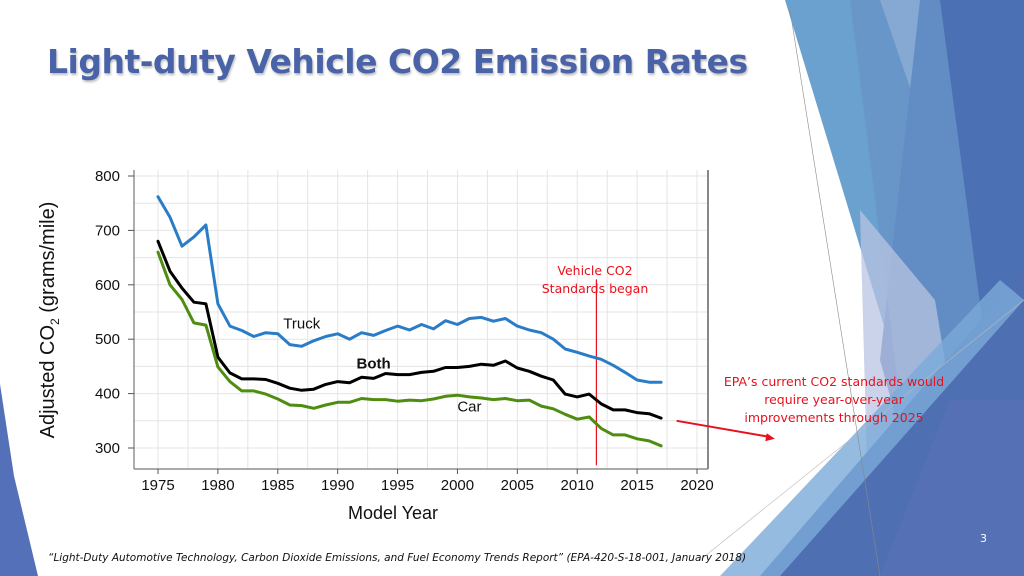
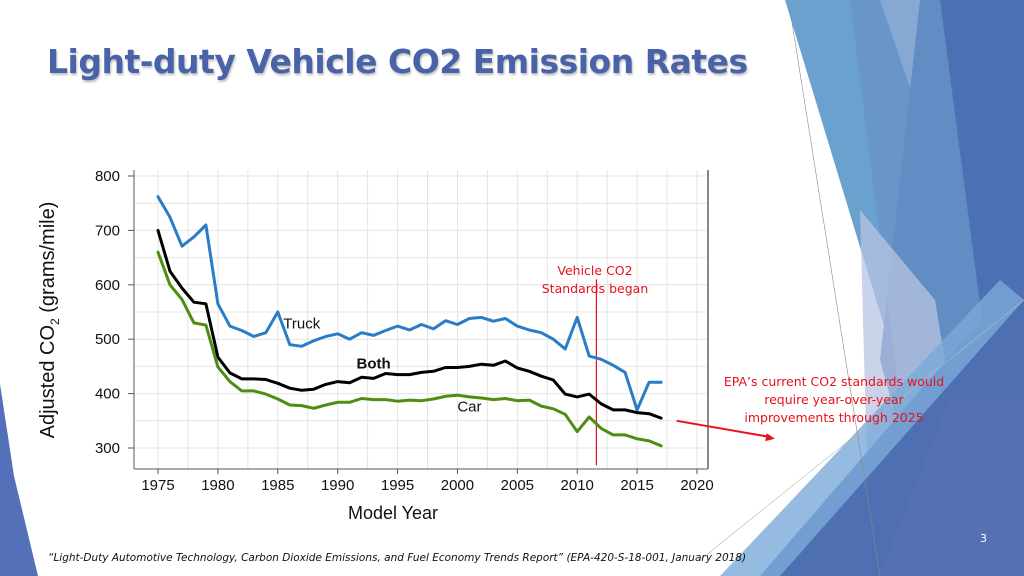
Both/1975: 680 -> 700
Truck/1985: 510 -> 550
Truck/2010: 480 -> 540
Car/2010: 350 -> 330
Truck/2015: 420 -> 370
